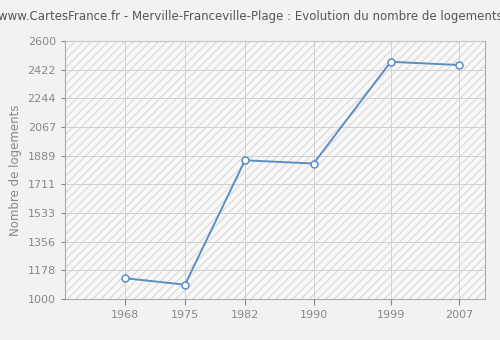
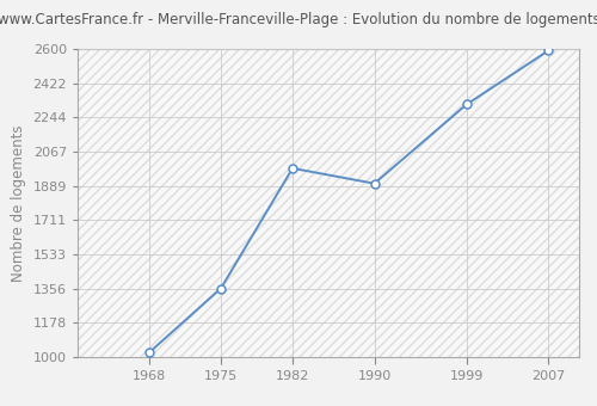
1968: 1130 -> 1020
1975: 1090 -> 1360
1982: 1860 -> 1980
1990: 1840 -> 1900
1999: 2470 -> 2310
2007: 2450 -> 2590
